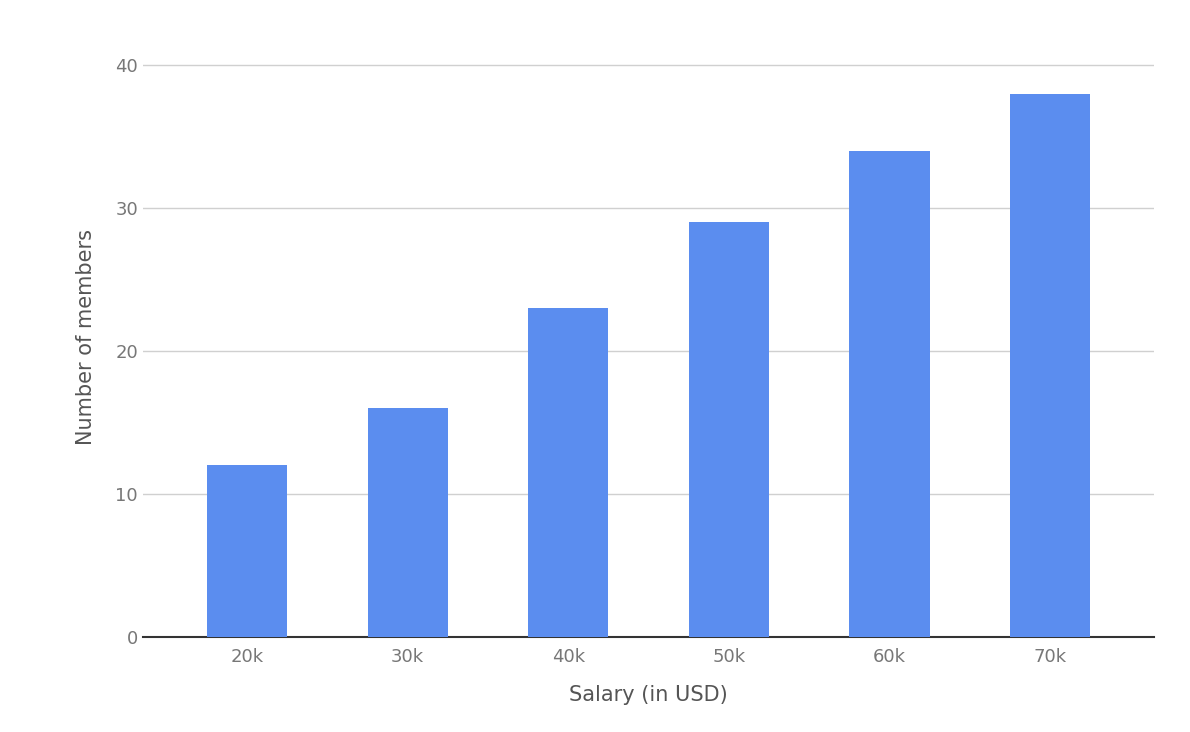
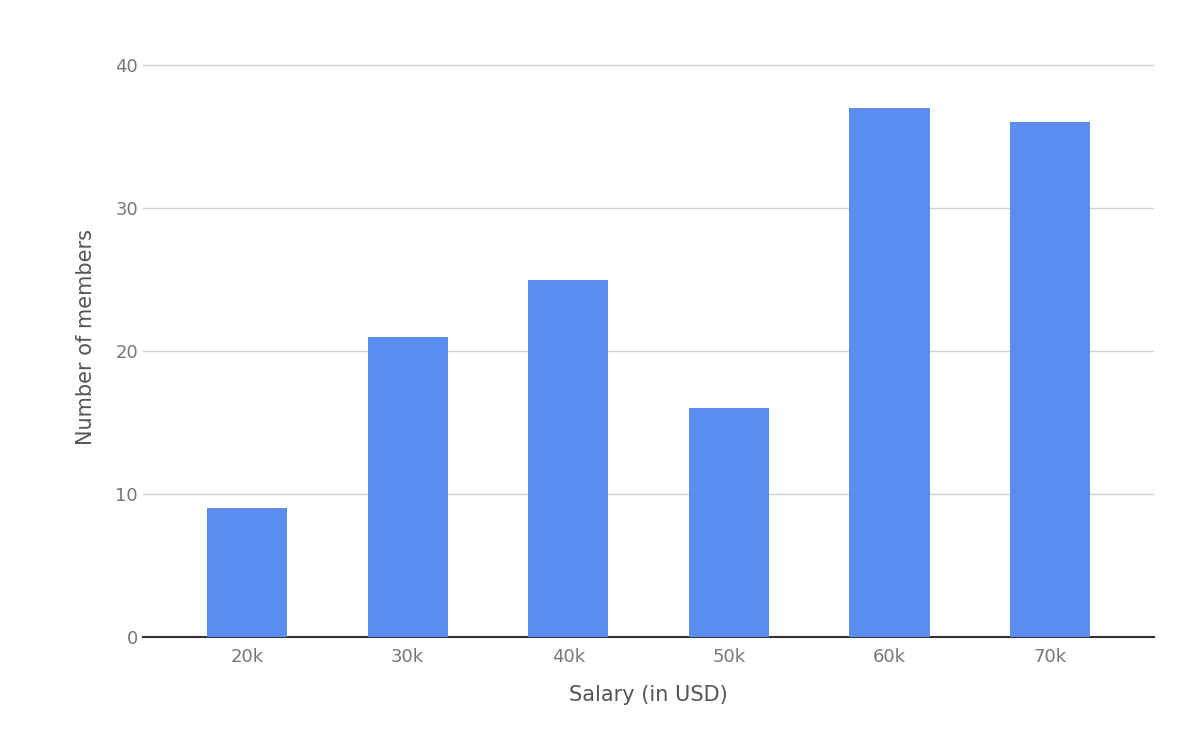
20k: 12 -> 9
30k: 16 -> 21
40k: 23 -> 25
50k: 29 -> 16
60k: 34 -> 37
70k: 38 -> 36
